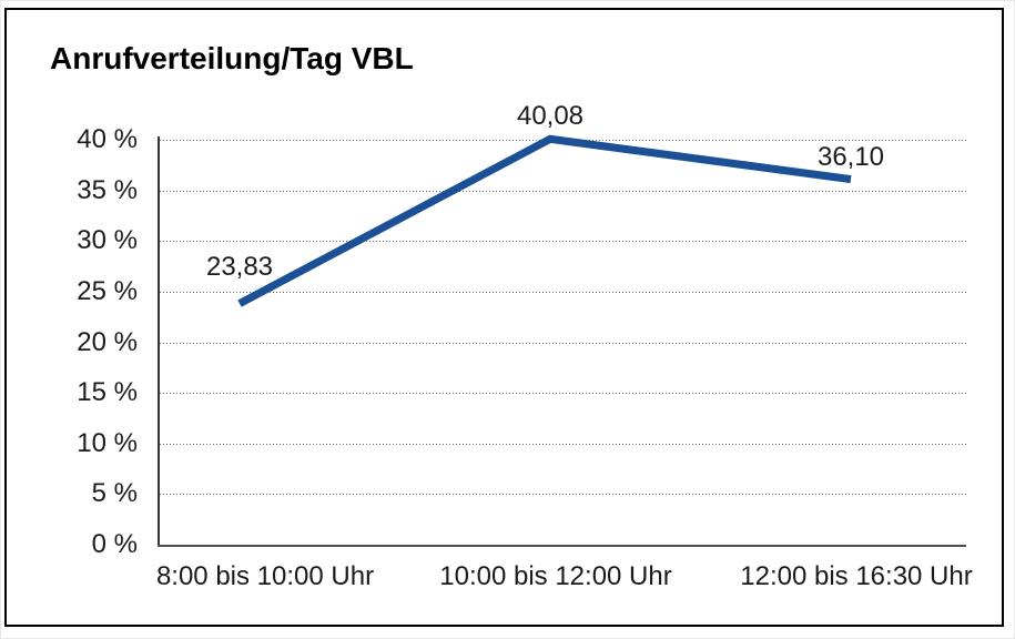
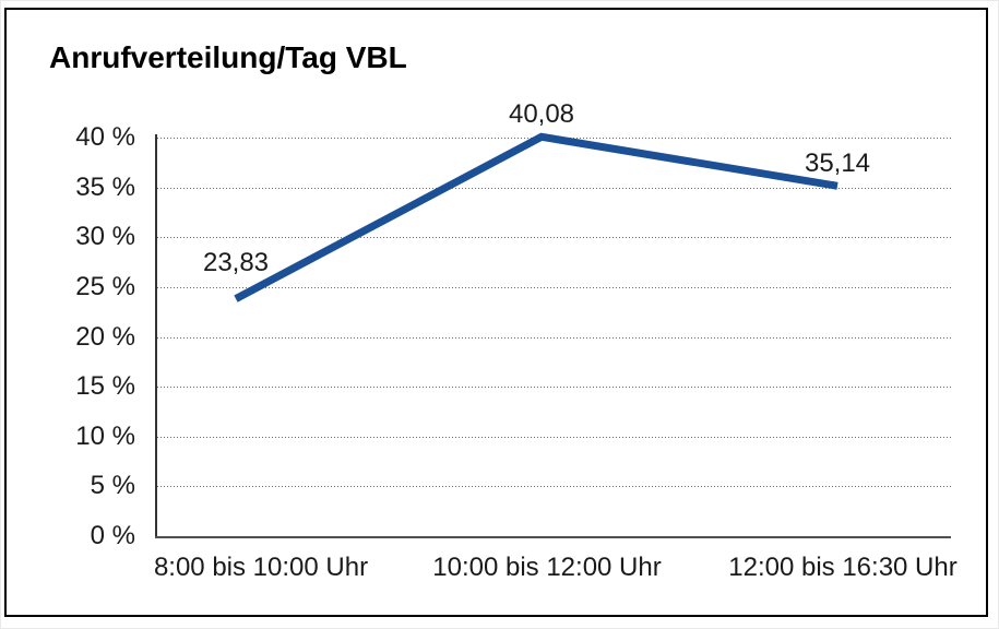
12:00 bis 16:30 Uhr: 36,10 -> 35,14
